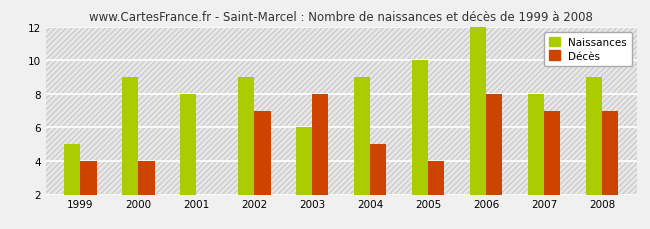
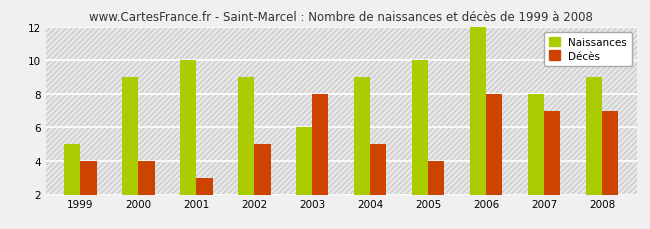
Naissances/2001: 8 -> 10
Décès/2001: 2 -> 3
Décès/2002: 7 -> 5
